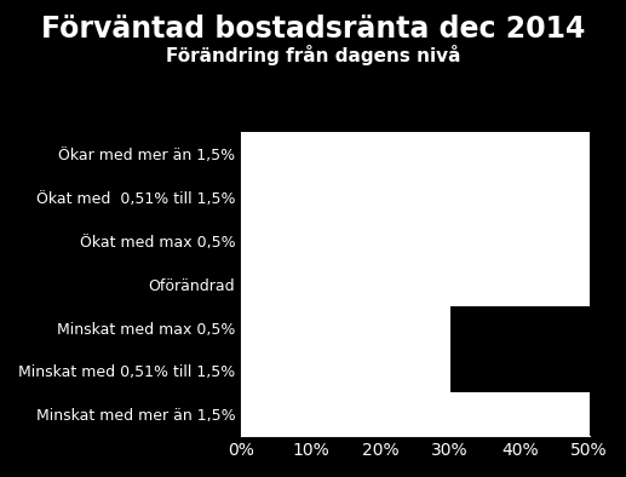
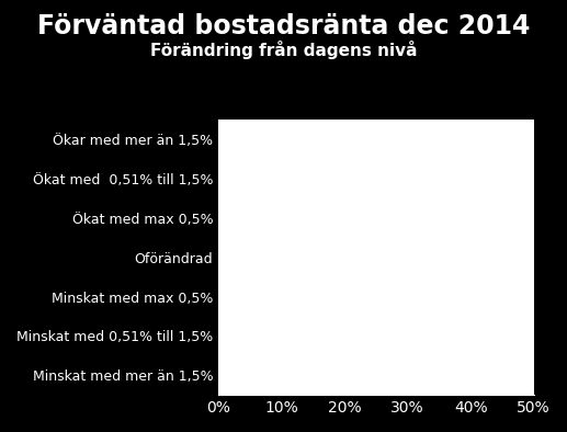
Minskat med max 0,5%: 30% -> 50%
Minskat med 0,51% till 1,5%: 30% -> 50%
